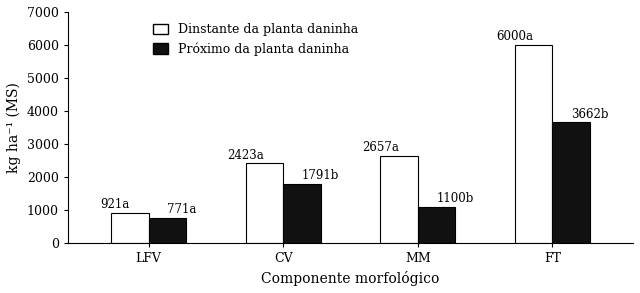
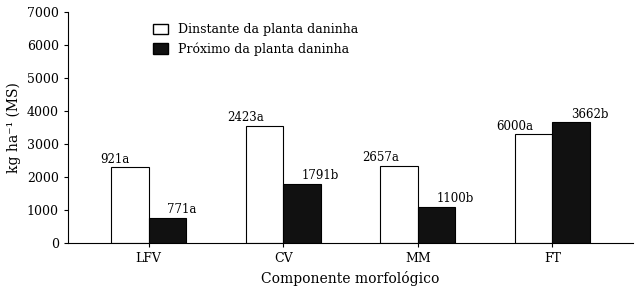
Dinstante da planta daninha/LFV: 920 -> 2300
Dinstante da planta daninha/CV: 2420 -> 3550
Dinstante da planta daninha/MM: 2660 -> 2350
Dinstante da planta daninha/FT: 6000 -> 3300
